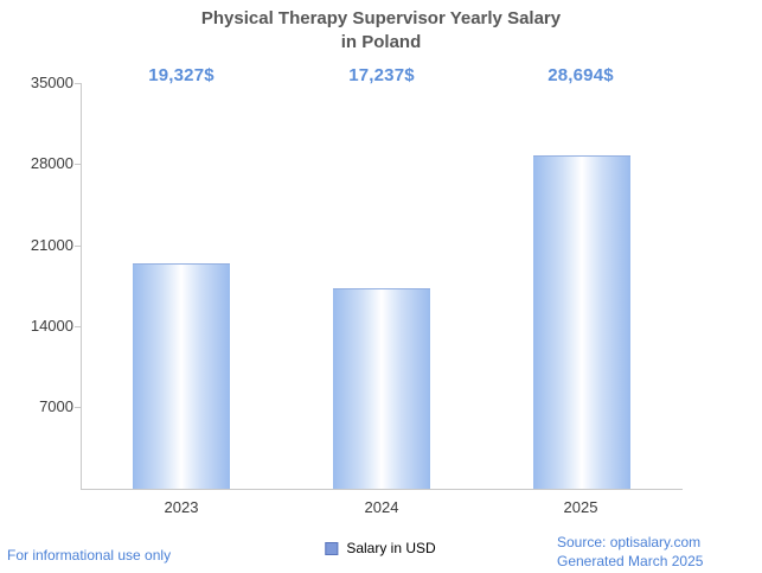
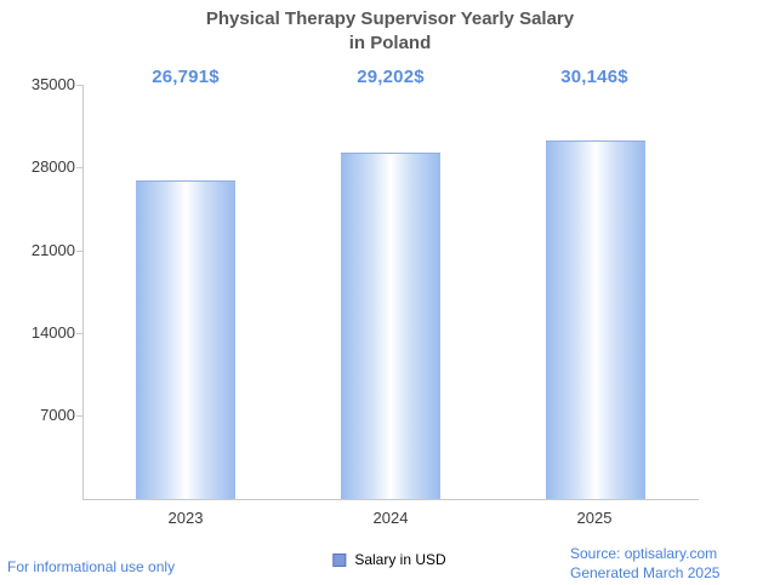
2023: 19,327 -> 26,791
2024: 17,237 -> 29,202
2025: 28,694 -> 30,146
